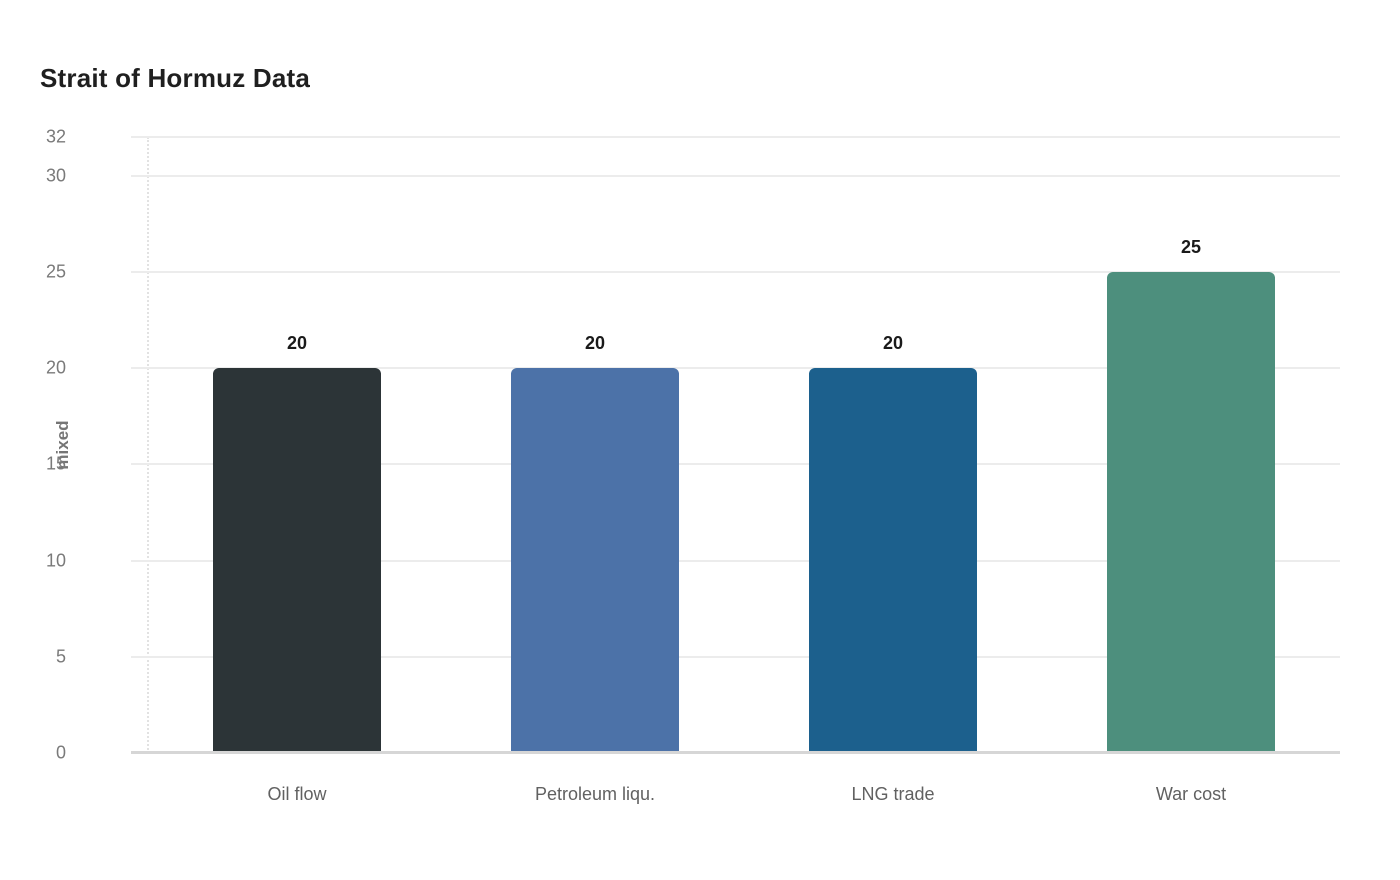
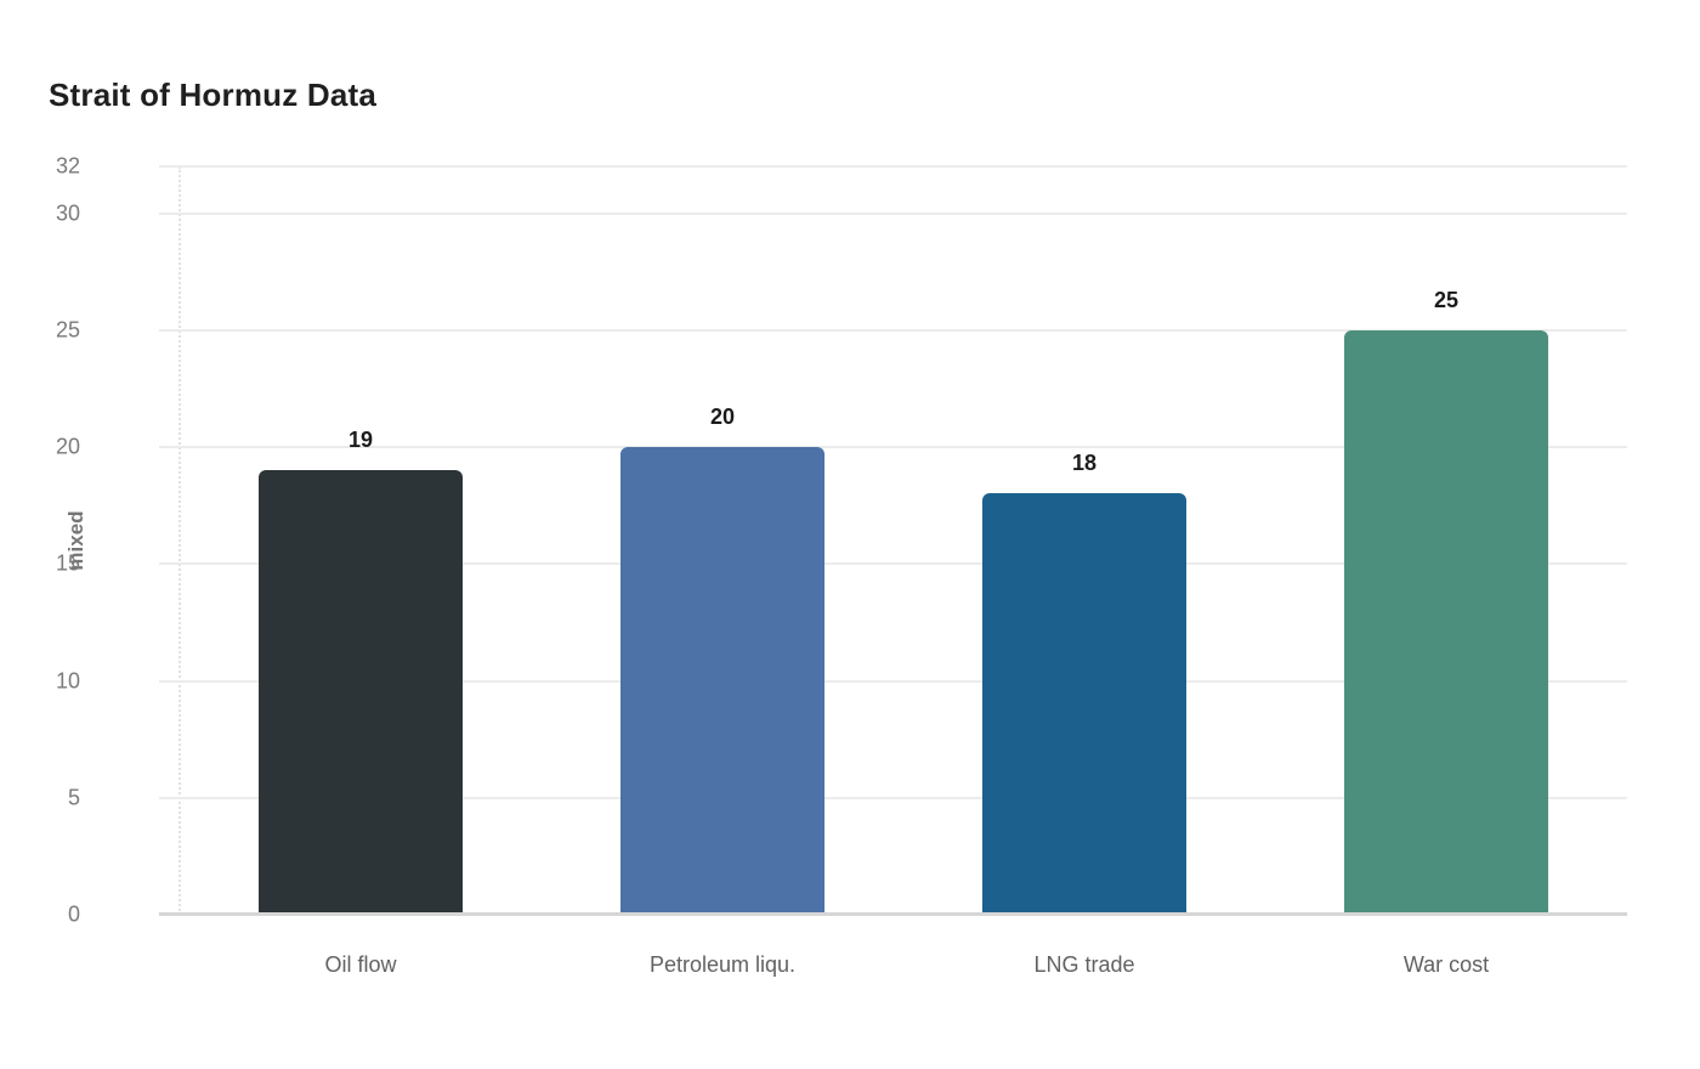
Oil flow: 20 -> 19
LNG trade: 20 -> 18
